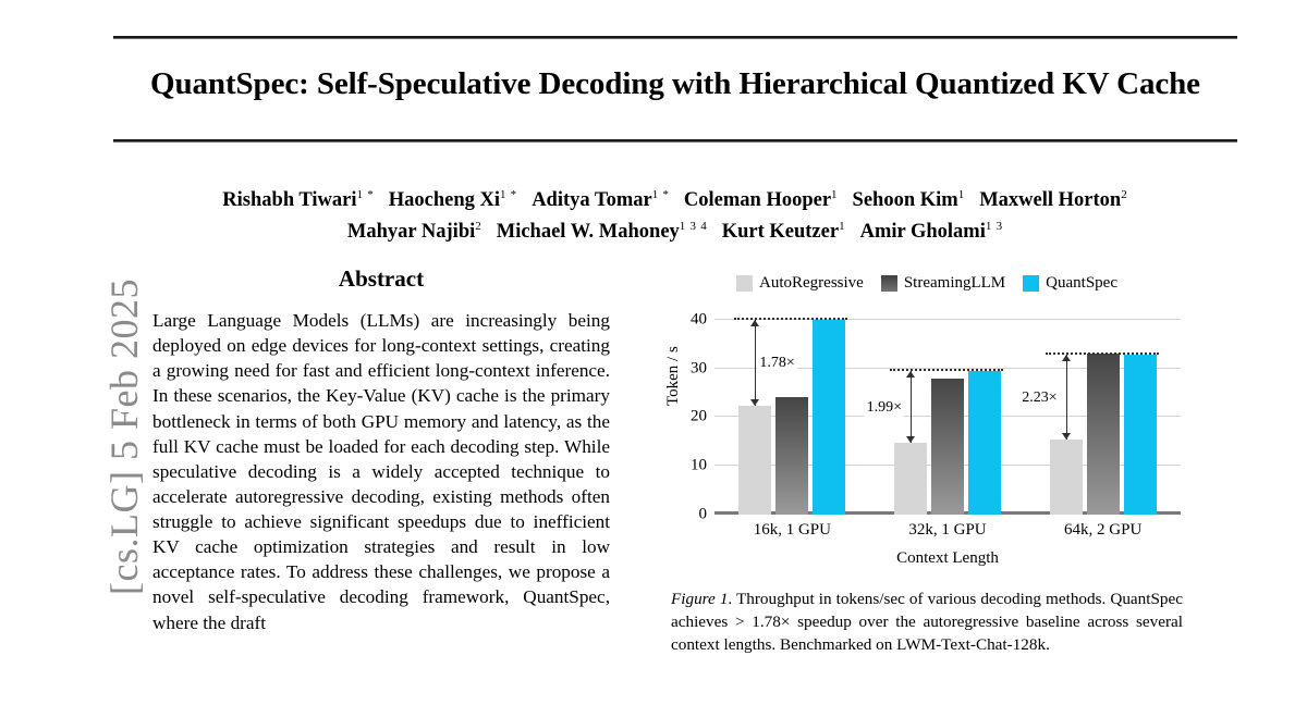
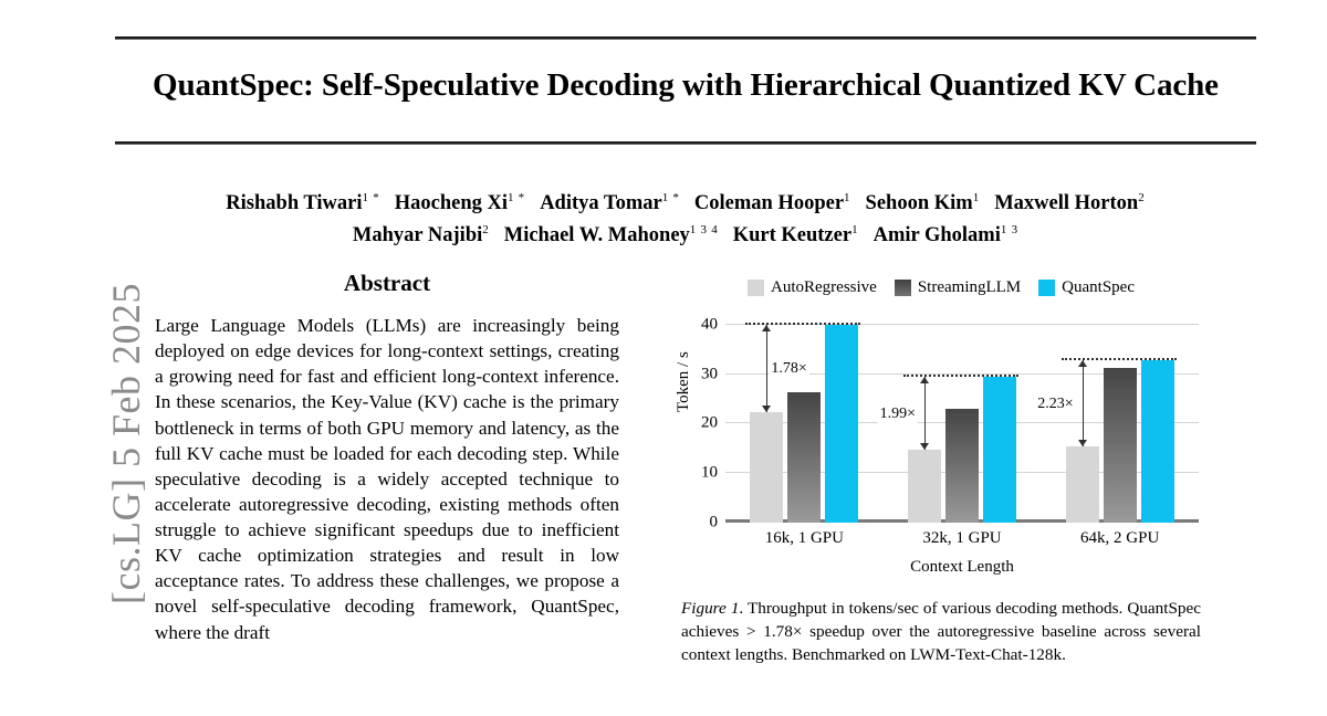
StreamingLLM/16k, 1 GPU: 24 -> 26
StreamingLLM/32k, 1 GPU: 28 -> 23
StreamingLLM/64k, 2 GPU: 33 -> 31
